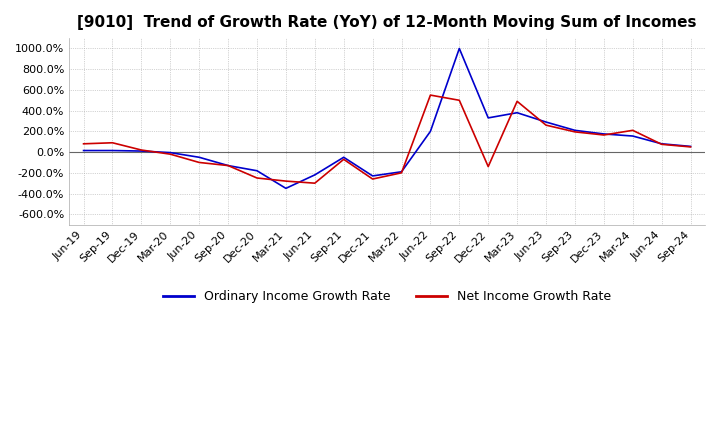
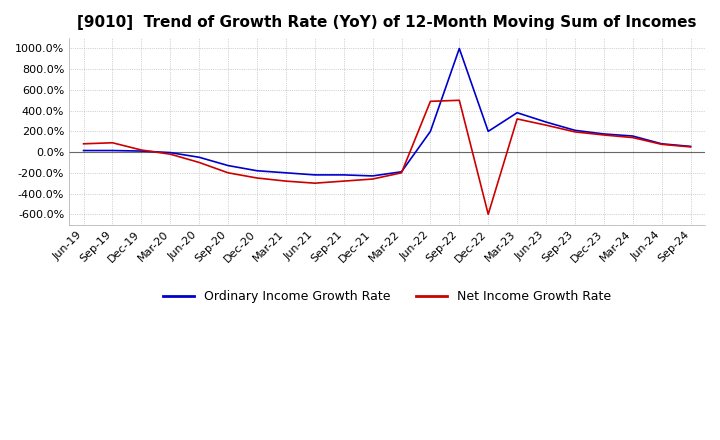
Net Income Growth Rate/Sep-20: -130% -> -200%
Ordinary Income Growth Rate/Mar-21: -350% -> -200%
Ordinary Income Growth Rate/Sep-21: -50% -> -220%
Net Income Growth Rate/Sep-21: -70% -> -280%
Net Income Growth Rate/Jun-22: 550% -> 490%
Ordinary Income Growth Rate/Dec-22: 330% -> 200%
Net Income Growth Rate/Dec-22: -140% -> -600%
Net Income Growth Rate/Mar-23: 490% -> 320%
Net Income Growth Rate/Mar-24: 210% -> 140%
